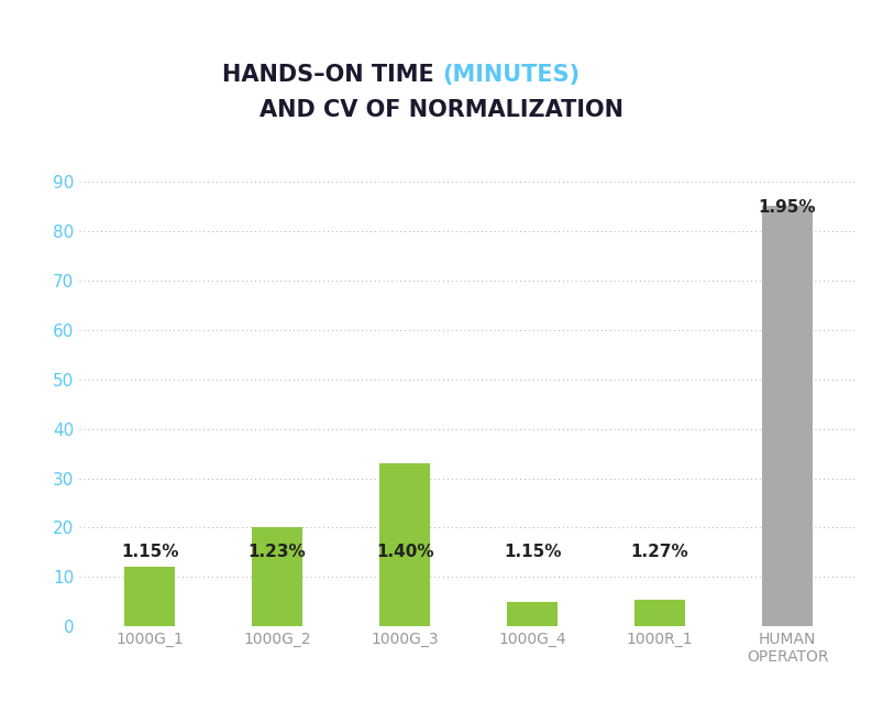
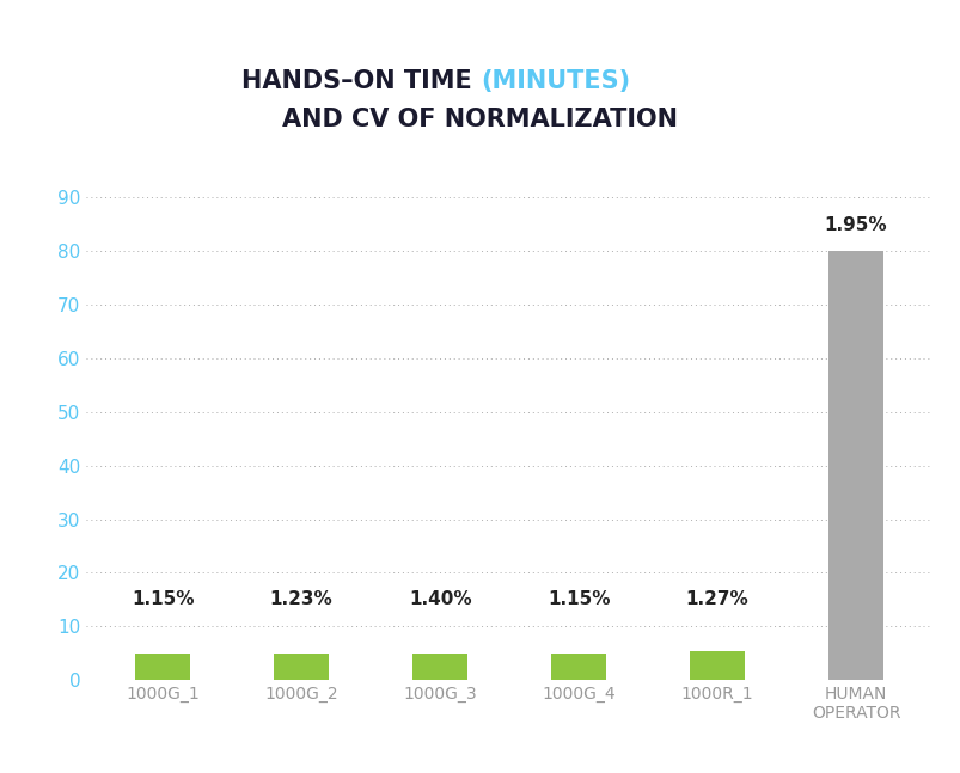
1000G_1: 12.0 -> 5.0
1000G_2: 20.0 -> 5.0
1000G_3: 33.0 -> 5.0
HUMAN OPERATOR: 85.0 -> 80.0
